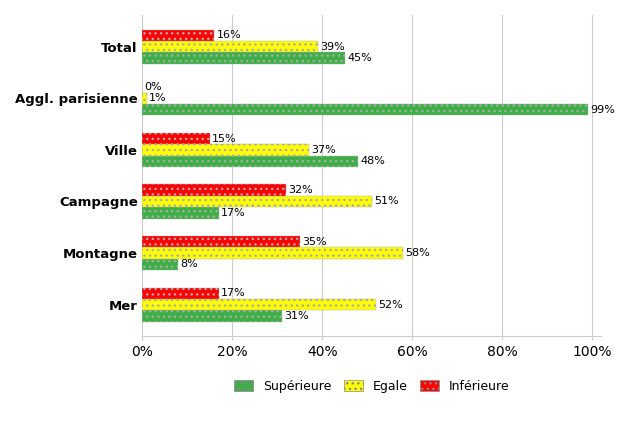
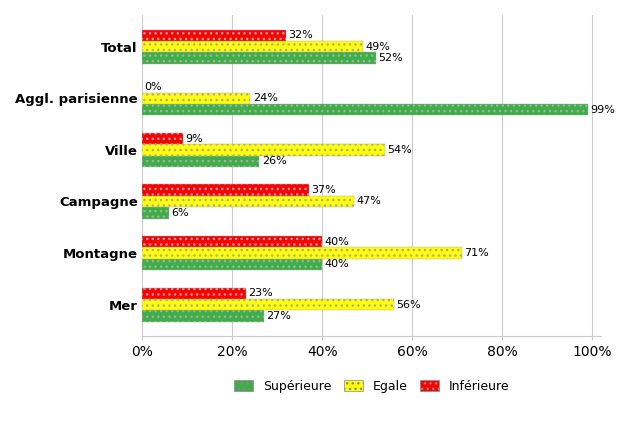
Inférieure/Total: 16% -> 32%
Egale/Total: 39% -> 49%
Supérieure/Total: 45% -> 52%
Egale/Aggl. parisienne: 1% -> 24%
Inférieure/Ville: 15% -> 9%
Egale/Ville: 37% -> 54%
Supérieure/Ville: 48% -> 26%
Inférieure/Campagne: 32% -> 37%
Egale/Campagne: 51% -> 47%
Supérieure/Campagne: 17% -> 6%
Inférieure/Montagne: 35% -> 40%
Egale/Montagne: 58% -> 71%
Supérieure/Montagne: 8% -> 40%
Inférieure/Mer: 17% -> 23%
Egale/Mer: 52% -> 56%
Supérieure/Mer: 31% -> 27%
